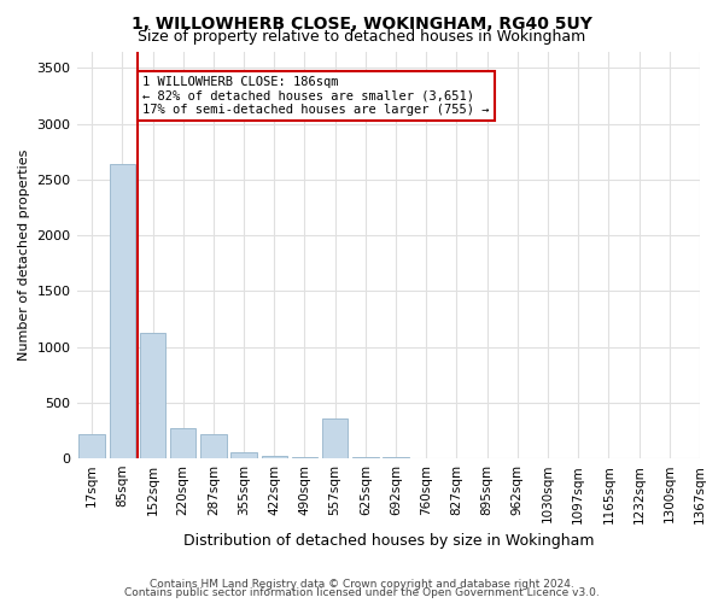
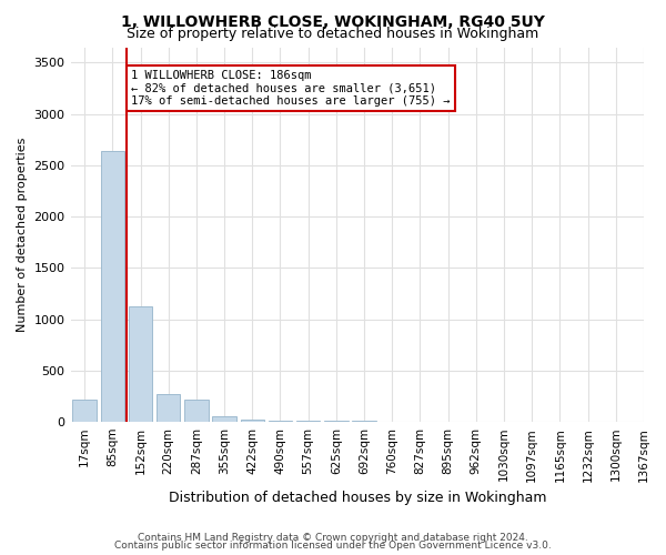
557sqm: 360 -> 10
